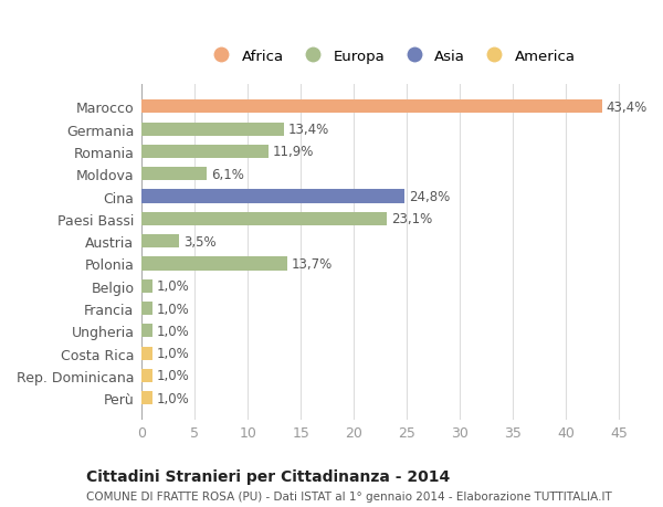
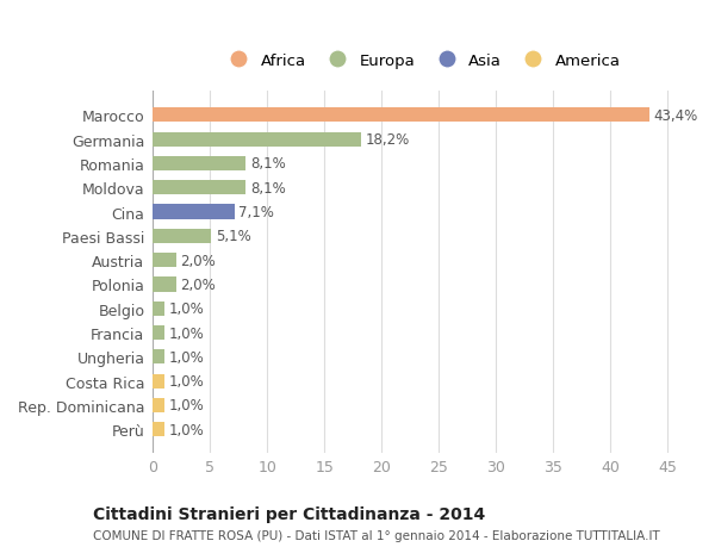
Germania: 13,4% -> 18,2%
Romania: 11,9% -> 8,1%
Moldova: 6,1% -> 8,1%
Cina: 24,8% -> 7,1%
Paesi Bassi: 23,1% -> 5,1%
Austria: 3,5% -> 2,0%
Polonia: 13,7% -> 2,0%
